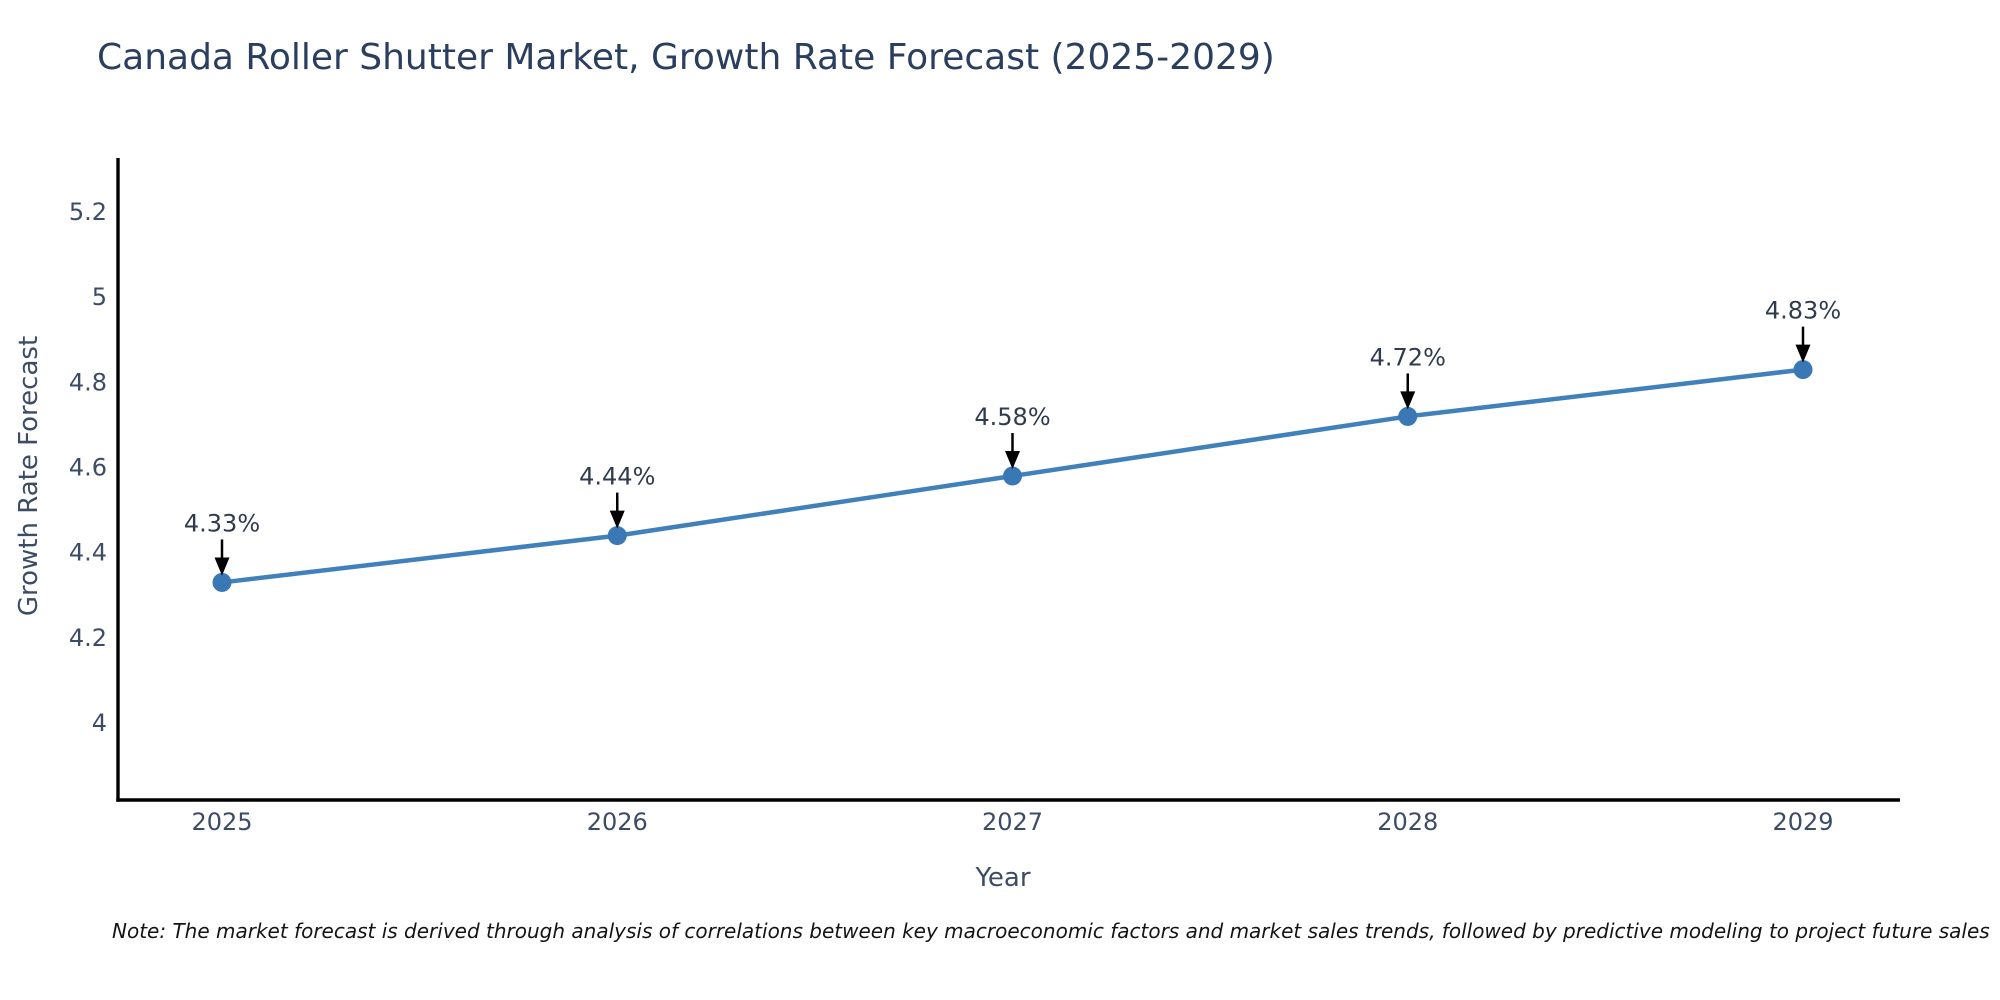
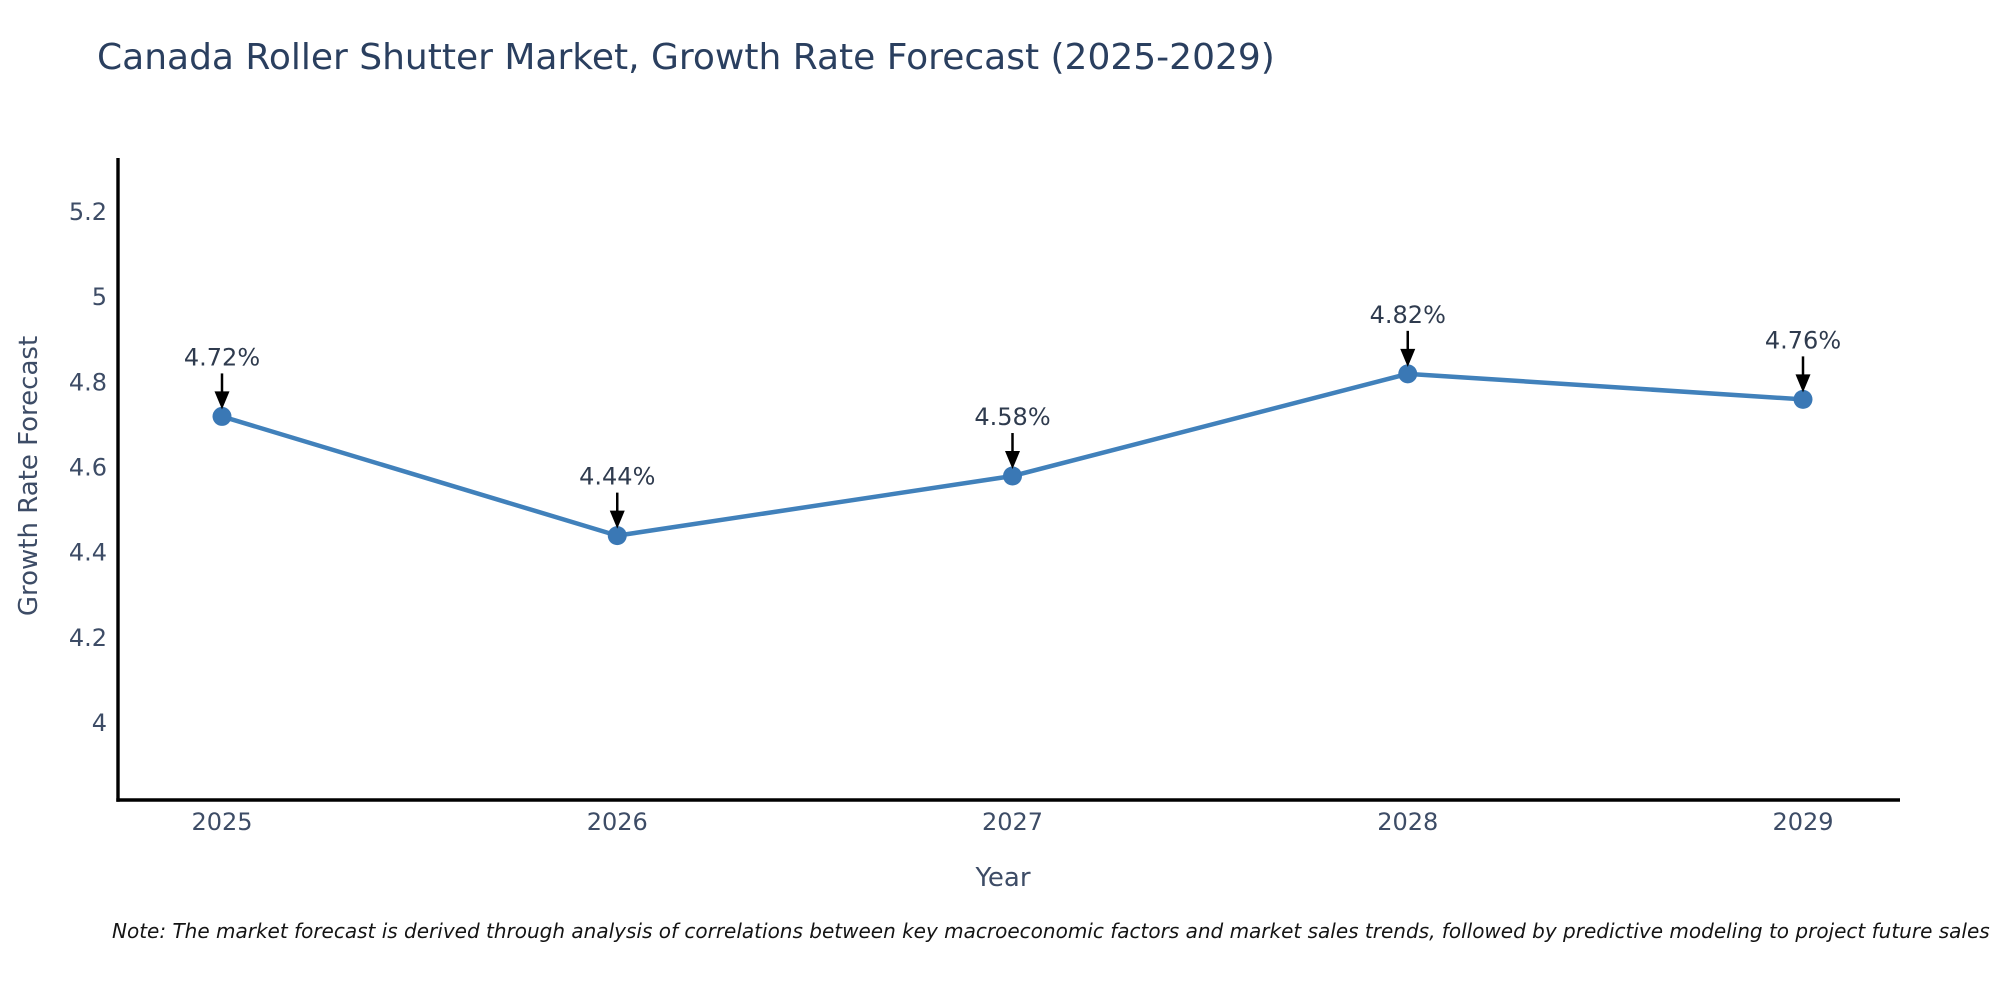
2025: 4.33% -> 4.72%
2028: 4.72% -> 4.82%
2029: 4.83% -> 4.76%
